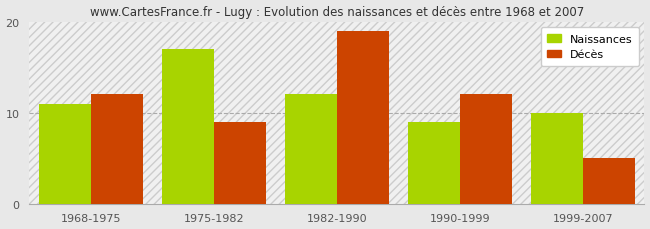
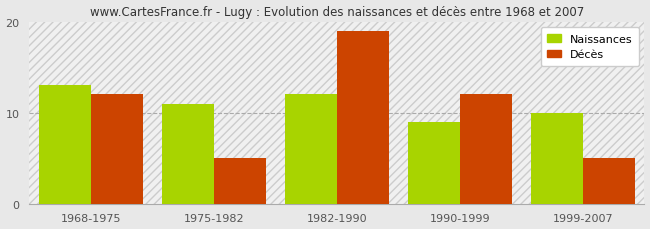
Naissances/1968-1975: 11 -> 13
Naissances/1975-1982: 17 -> 11
Décès/1975-1982: 9 -> 5
